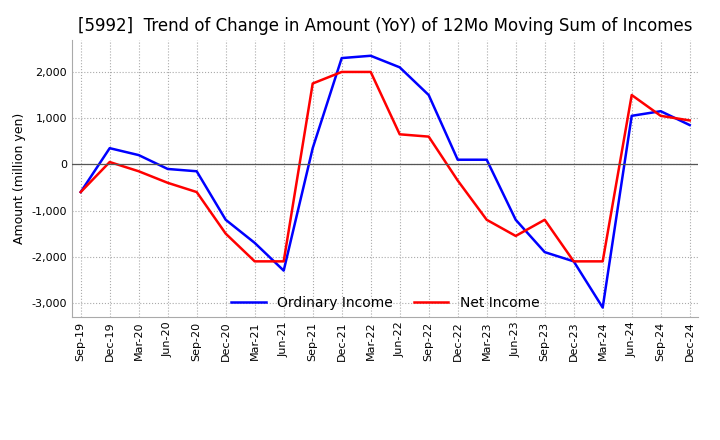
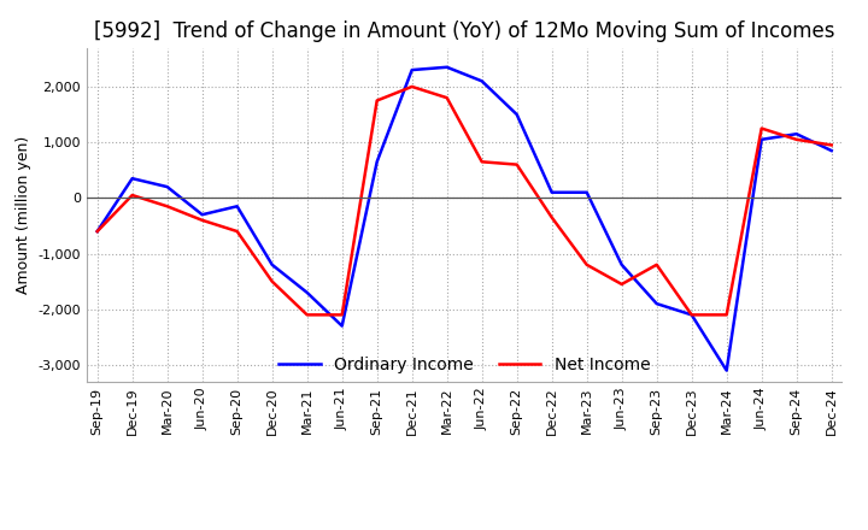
Ordinary Income/Jun-20: -100 -> -300
Ordinary Income/Sep-21: 350 -> 650
Net Income/Mar-22: 2,000 -> 1,800
Net Income/Jun-24: 1,500 -> 1,250
